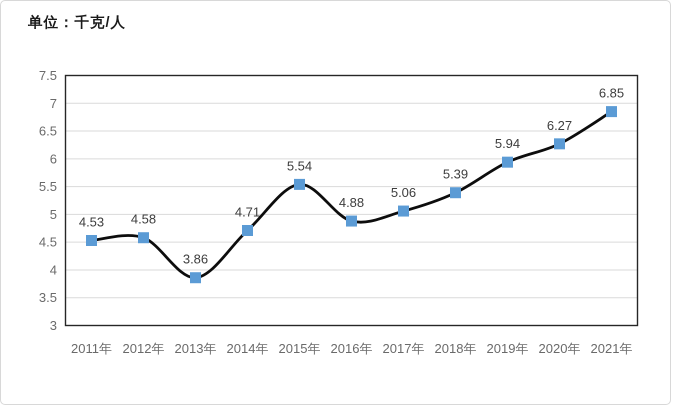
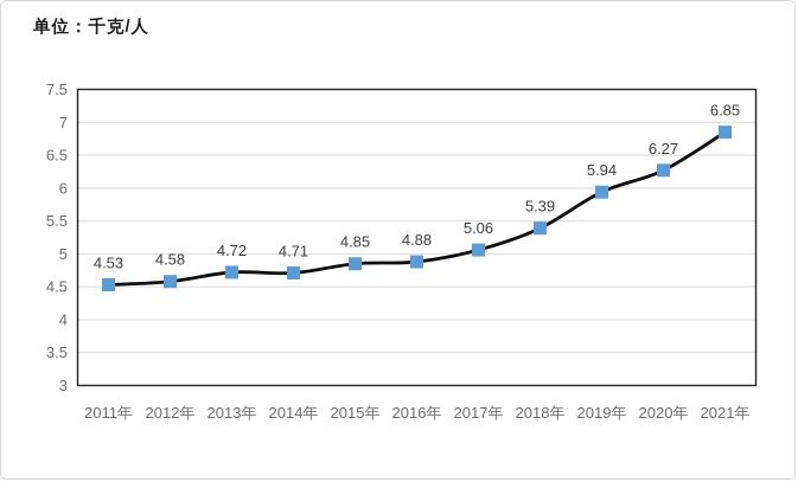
2013年: 3.86 -> 4.72
2015年: 5.54 -> 4.85
